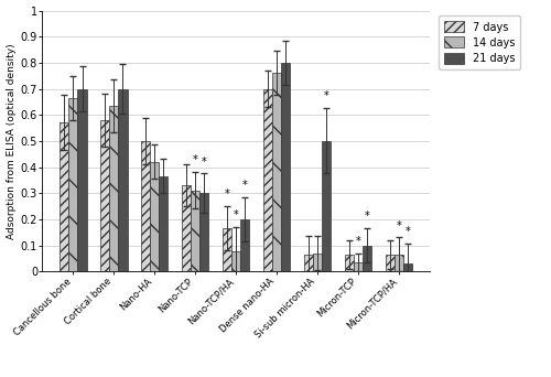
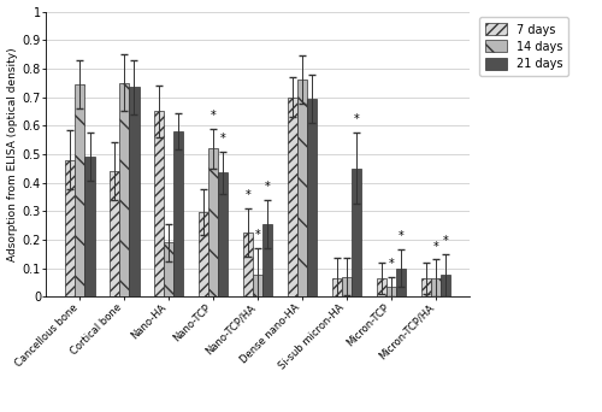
7 days/Cancellous bone: 0.570 -> 0.480
14 days/Cancellous bone: 0.665 -> 0.745
21 days/Cancellous bone: 0.700 -> 0.490
7 days/Cortical bone: 0.580 -> 0.440
14 days/Cortical bone: 0.635 -> 0.750
21 days/Cortical bone: 0.700 -> 0.735
7 days/Nano-HA: 0.500 -> 0.650
14 days/Nano-HA: 0.420 -> 0.190
21 days/Nano-HA: 0.365 -> 0.580
7 days/Nano-TCP: 0.330 -> 0.295
14 days/Nano-TCP: 0.310 -> 0.520
21 days/Nano-TCP: 0.300 -> 0.435
7 days/Nano-TCP/HA: 0.165 -> 0.225
21 days/Nano-TCP/HA: 0.200 -> 0.255
21 days/Dense nano-HA: 0.800 -> 0.695
21 days/Si-sub micron-HA: 0.500 -> 0.450
21 days/Micron-TCP/HA: 0.030 -> 0.075
